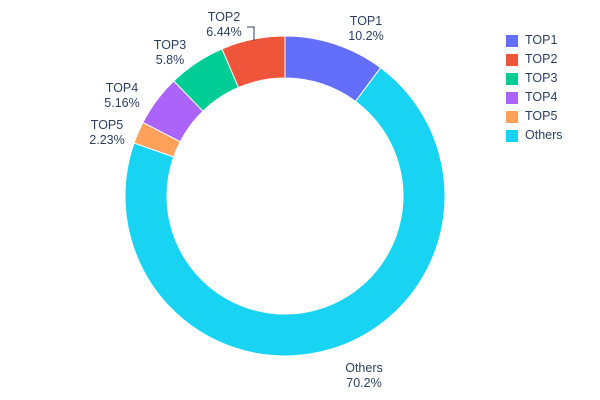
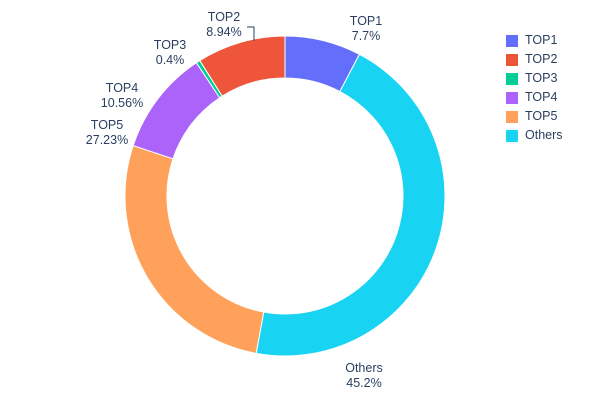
TOP1: 10.2% -> 7.7%
TOP2: 6.44% -> 8.94%
TOP3: 5.8% -> 0.4%
TOP4: 5.16% -> 10.56%
TOP5: 2.23% -> 27.23%
Others: 70.2% -> 45.2%
